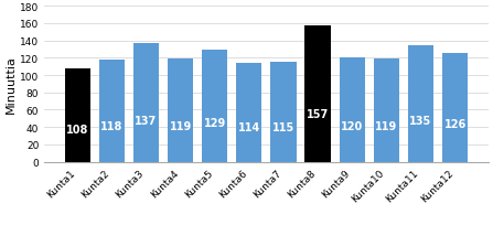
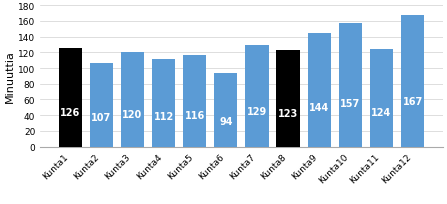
Kunta1: 108 -> 126
Kunta2: 118 -> 107
Kunta3: 137 -> 120
Kunta4: 119 -> 112
Kunta5: 129 -> 116
Kunta6: 114 -> 94
Kunta7: 115 -> 129
Kunta8: 157 -> 123
Kunta9: 120 -> 144
Kunta10: 119 -> 157
Kunta11: 135 -> 124
Kunta12: 126 -> 167
